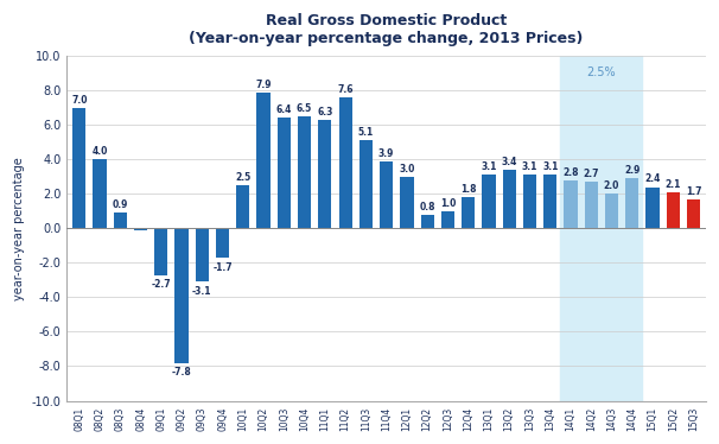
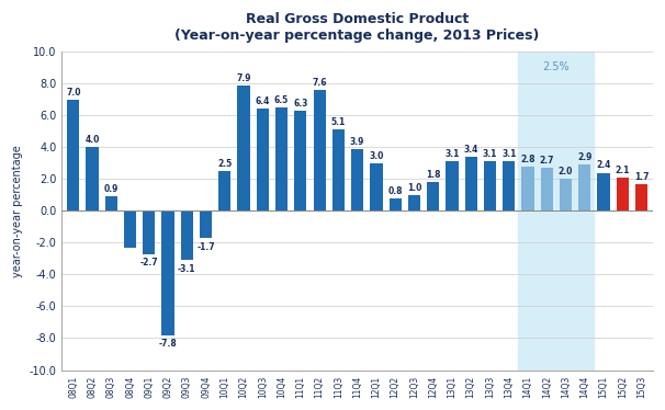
08Q4: -0.1 -> -2.3
